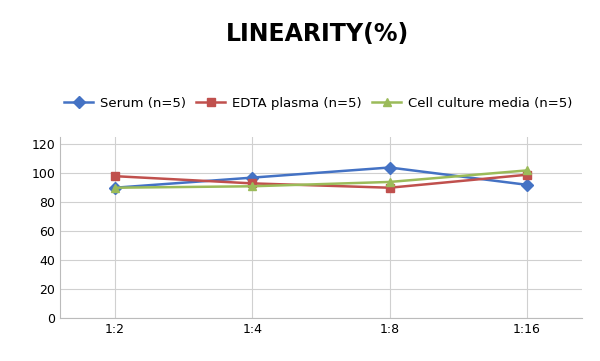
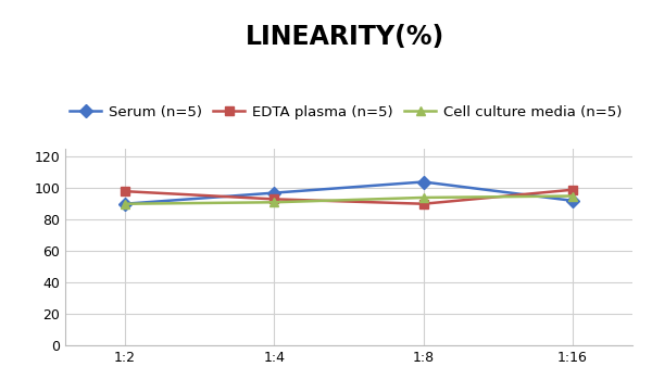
Cell culture media (n=5)/1:16: 102 -> 95
